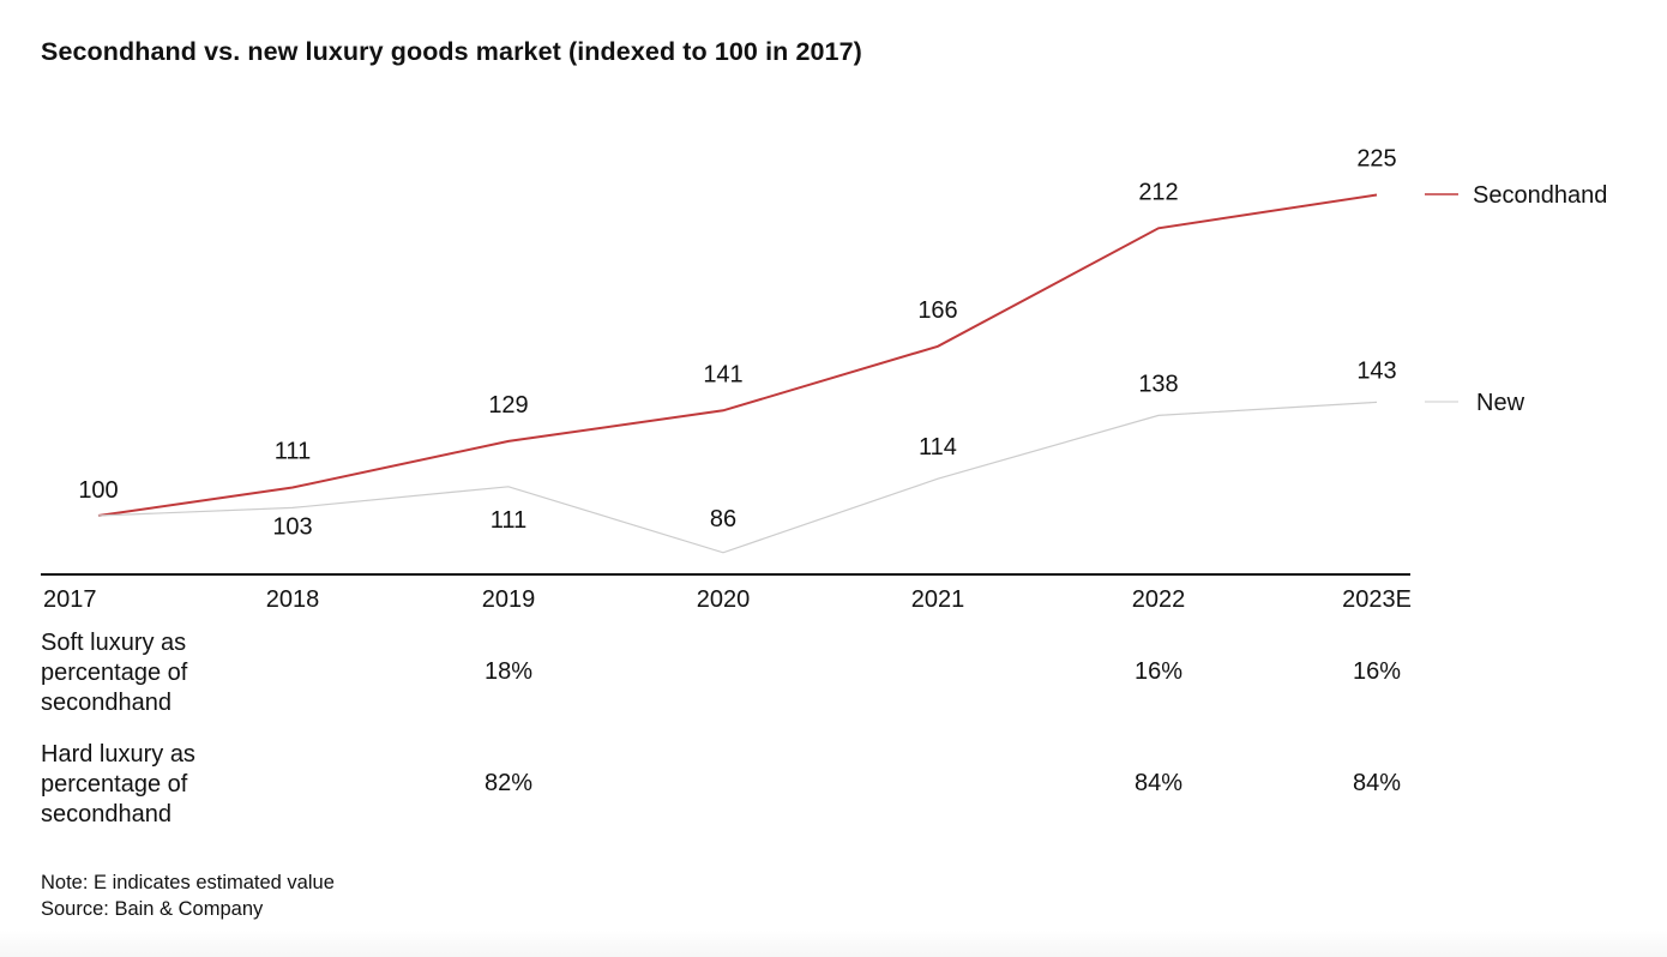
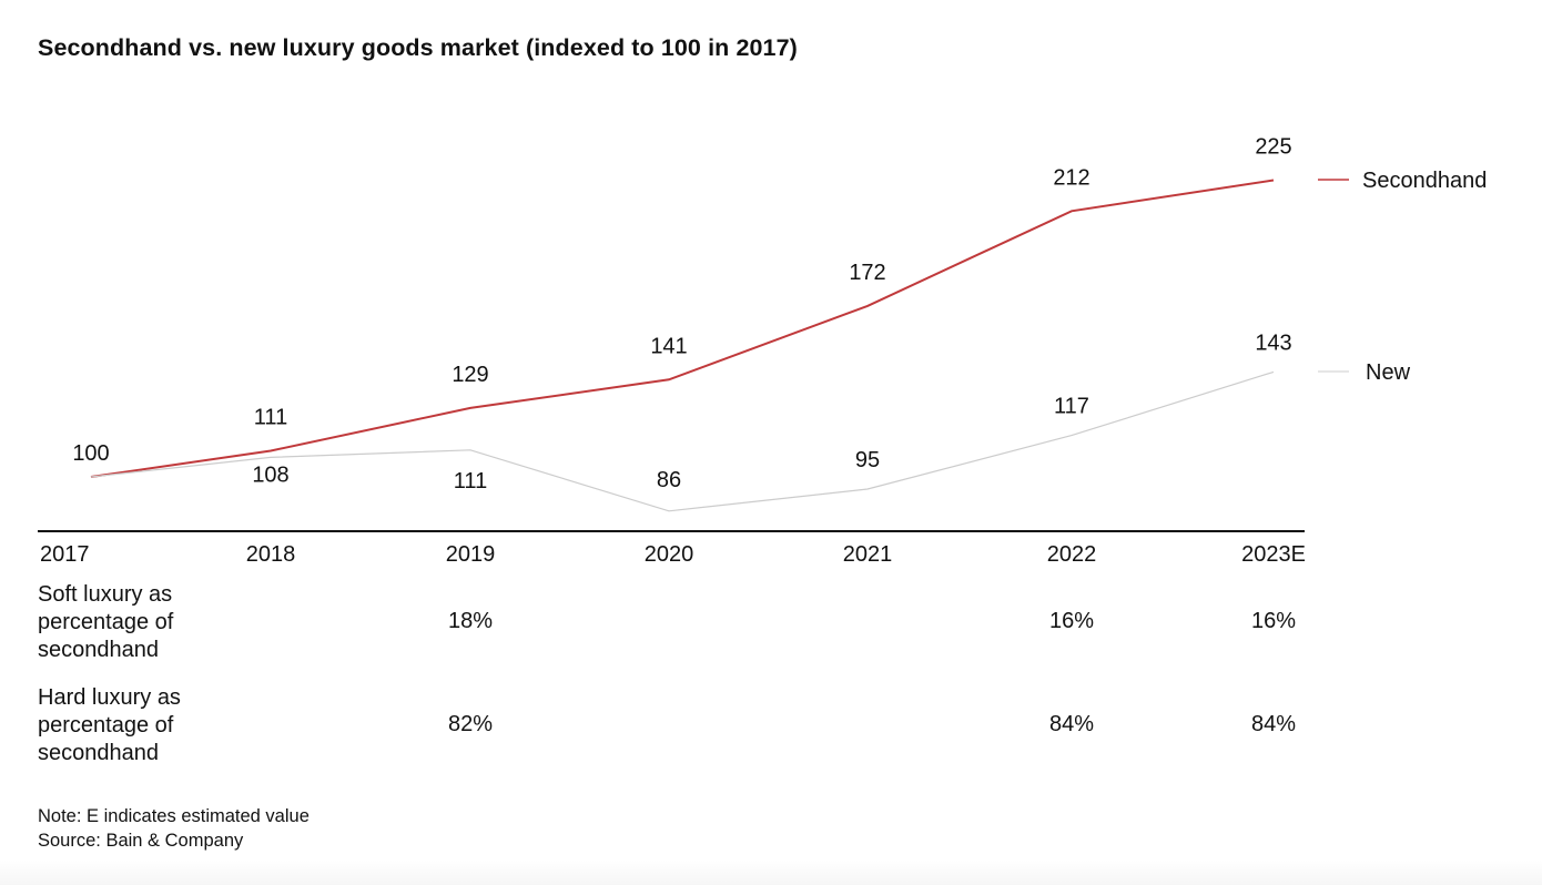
New/2018: 103 -> 108
Secondhand/2021: 166 -> 172
New/2021: 114 -> 95
New/2022: 138 -> 117
